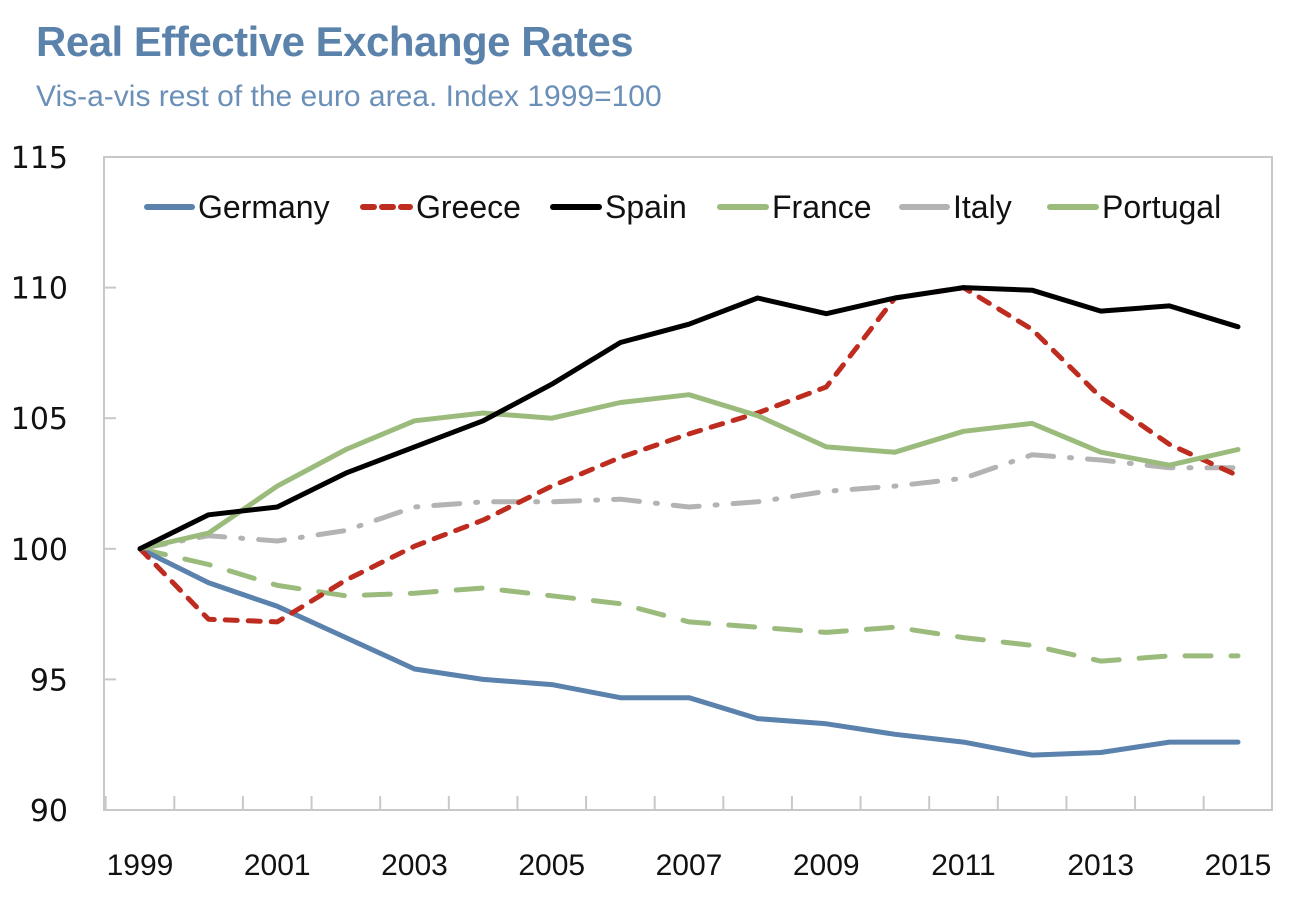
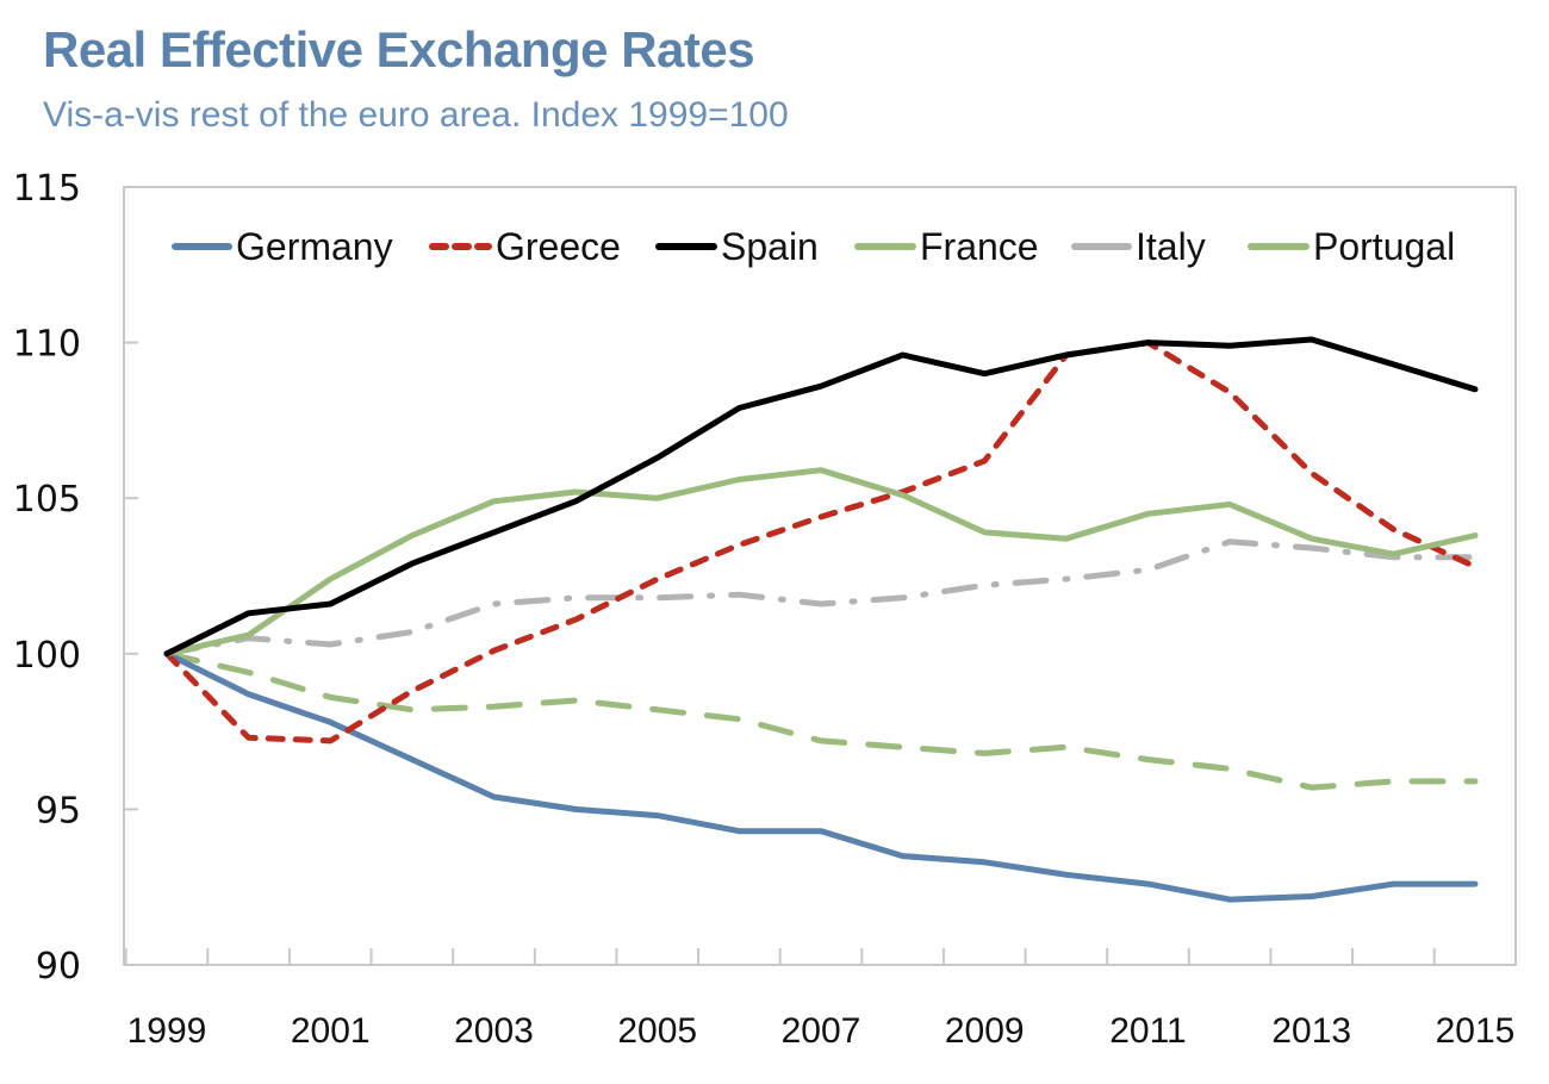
Spain/2013: 109.1 -> 110.1
